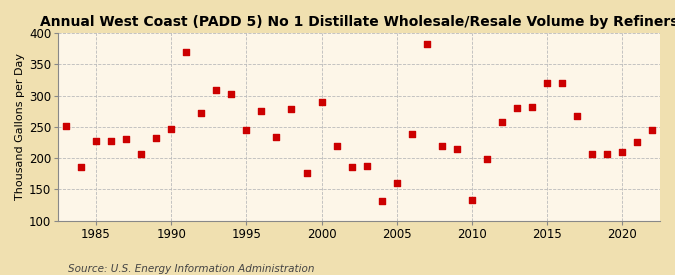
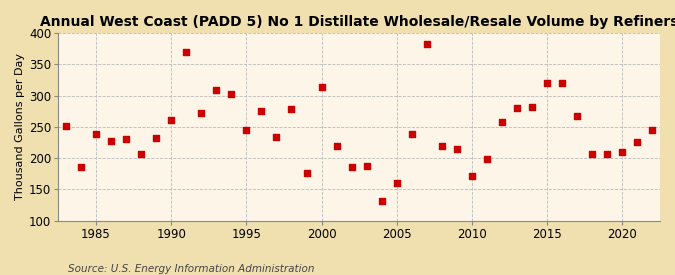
1985: 228 -> 238
1990: 246 -> 261
2000: 290 -> 313
2010: 134 -> 171
